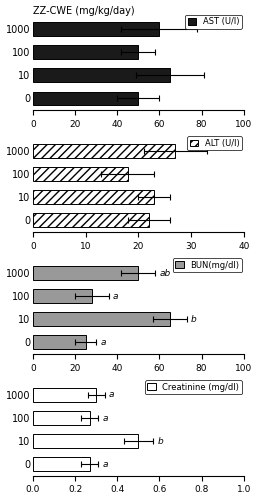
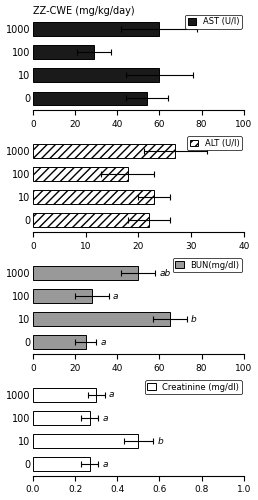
ZZ-CWE (mg/kg/day)/100: 50 -> 29
ZZ-CWE (mg/kg/day)/10: 65 -> 60
ZZ-CWE (mg/kg/day)/0: 50 -> 54
